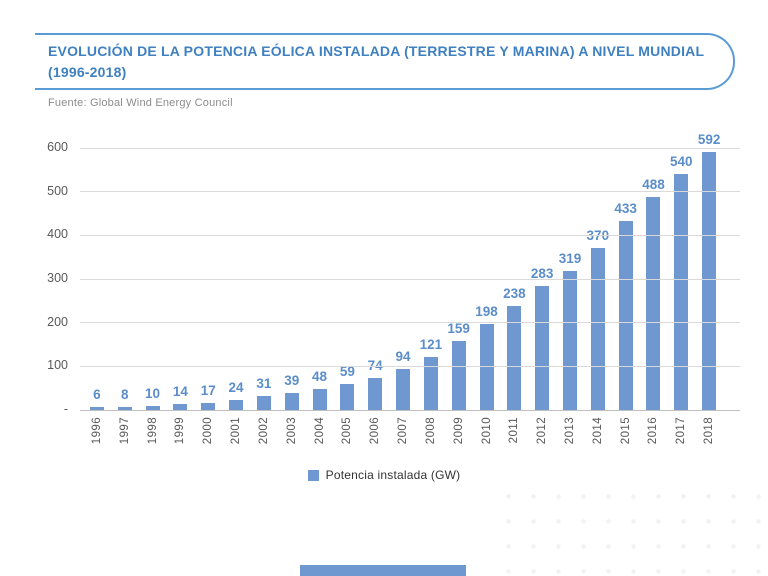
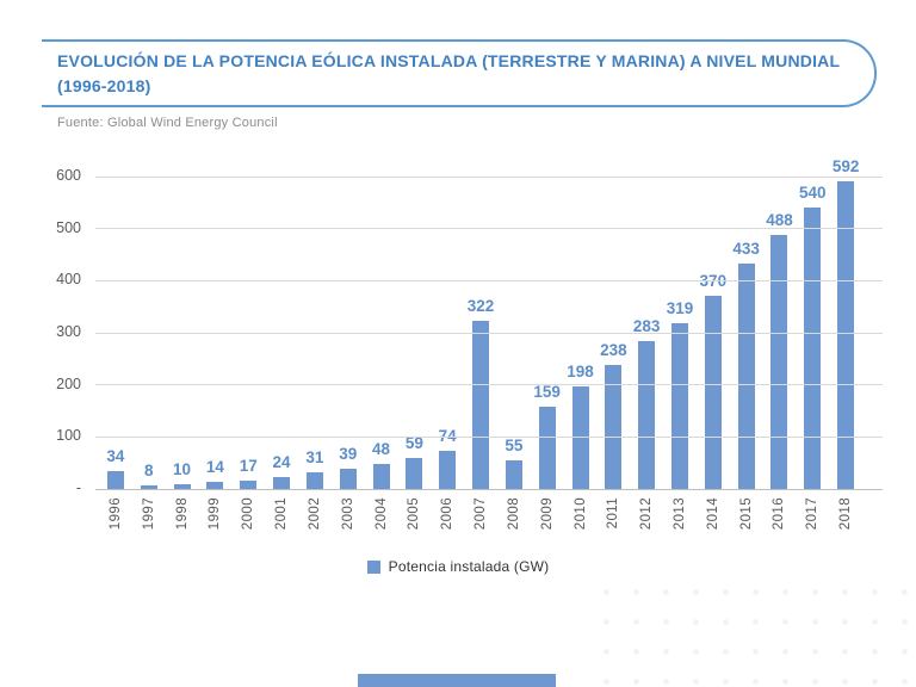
1996: 6 -> 34
2007: 94 -> 322
2008: 121 -> 55
